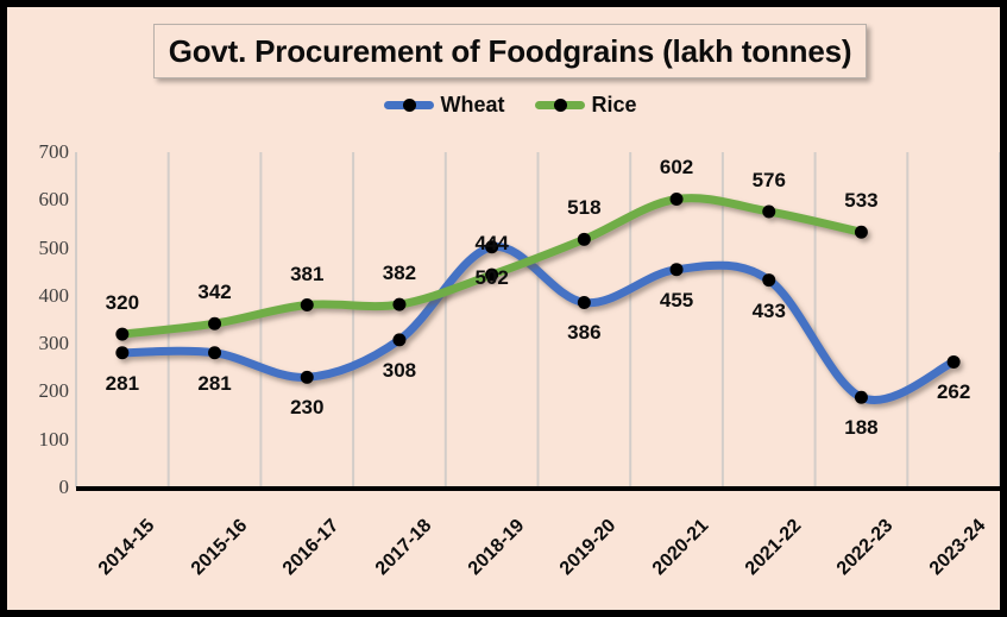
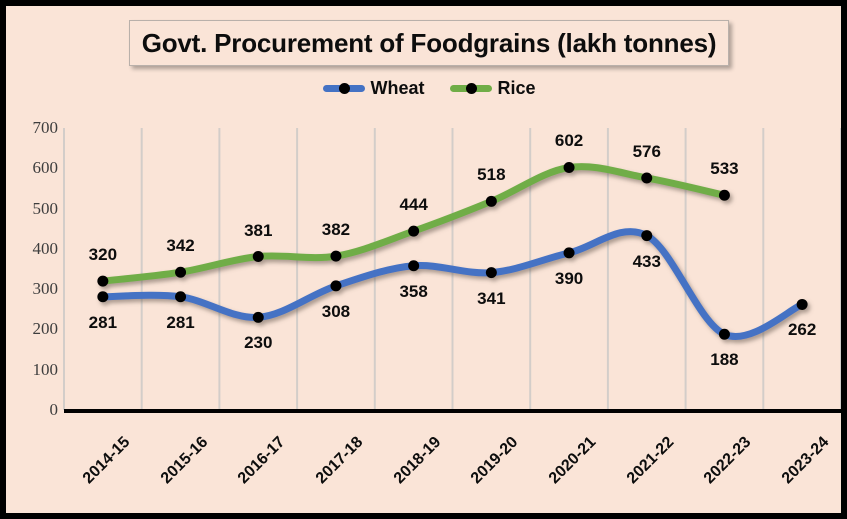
Wheat/2018-19: 502 -> 358
Wheat/2019-20: 386 -> 341
Wheat/2020-21: 455 -> 390
